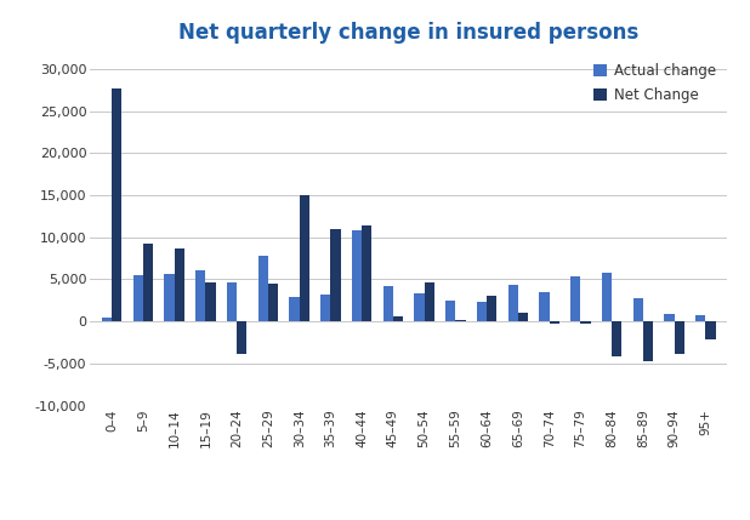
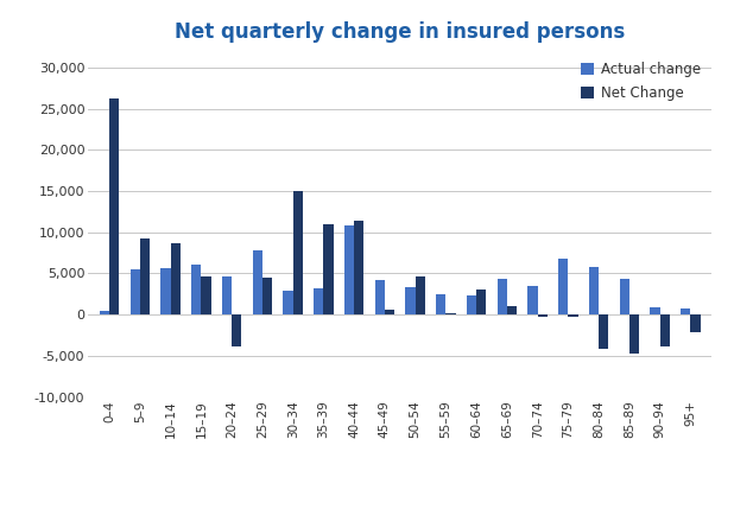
Net Change/0–4: 27,700 -> 26,200
Actual change/75–79: 5,300 -> 6,800
Actual change/85–89: 2,700 -> 4,400
